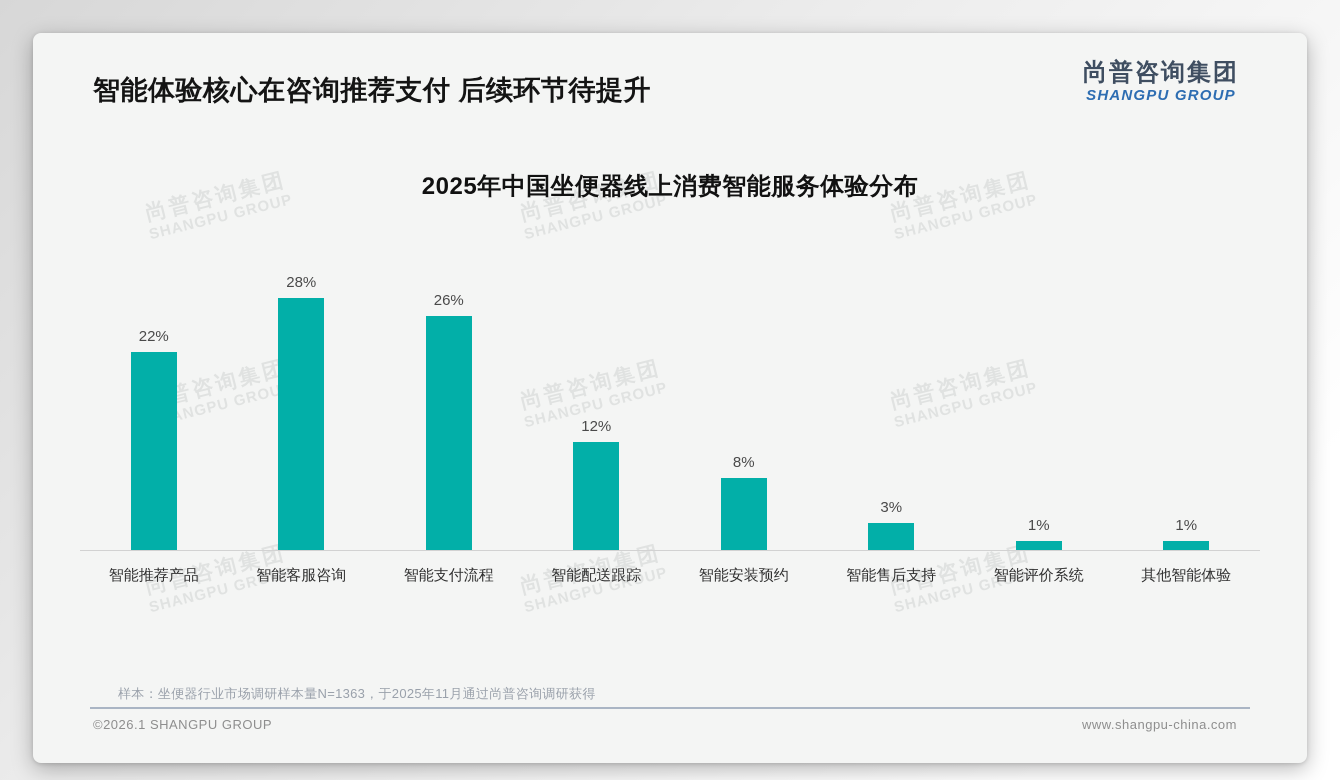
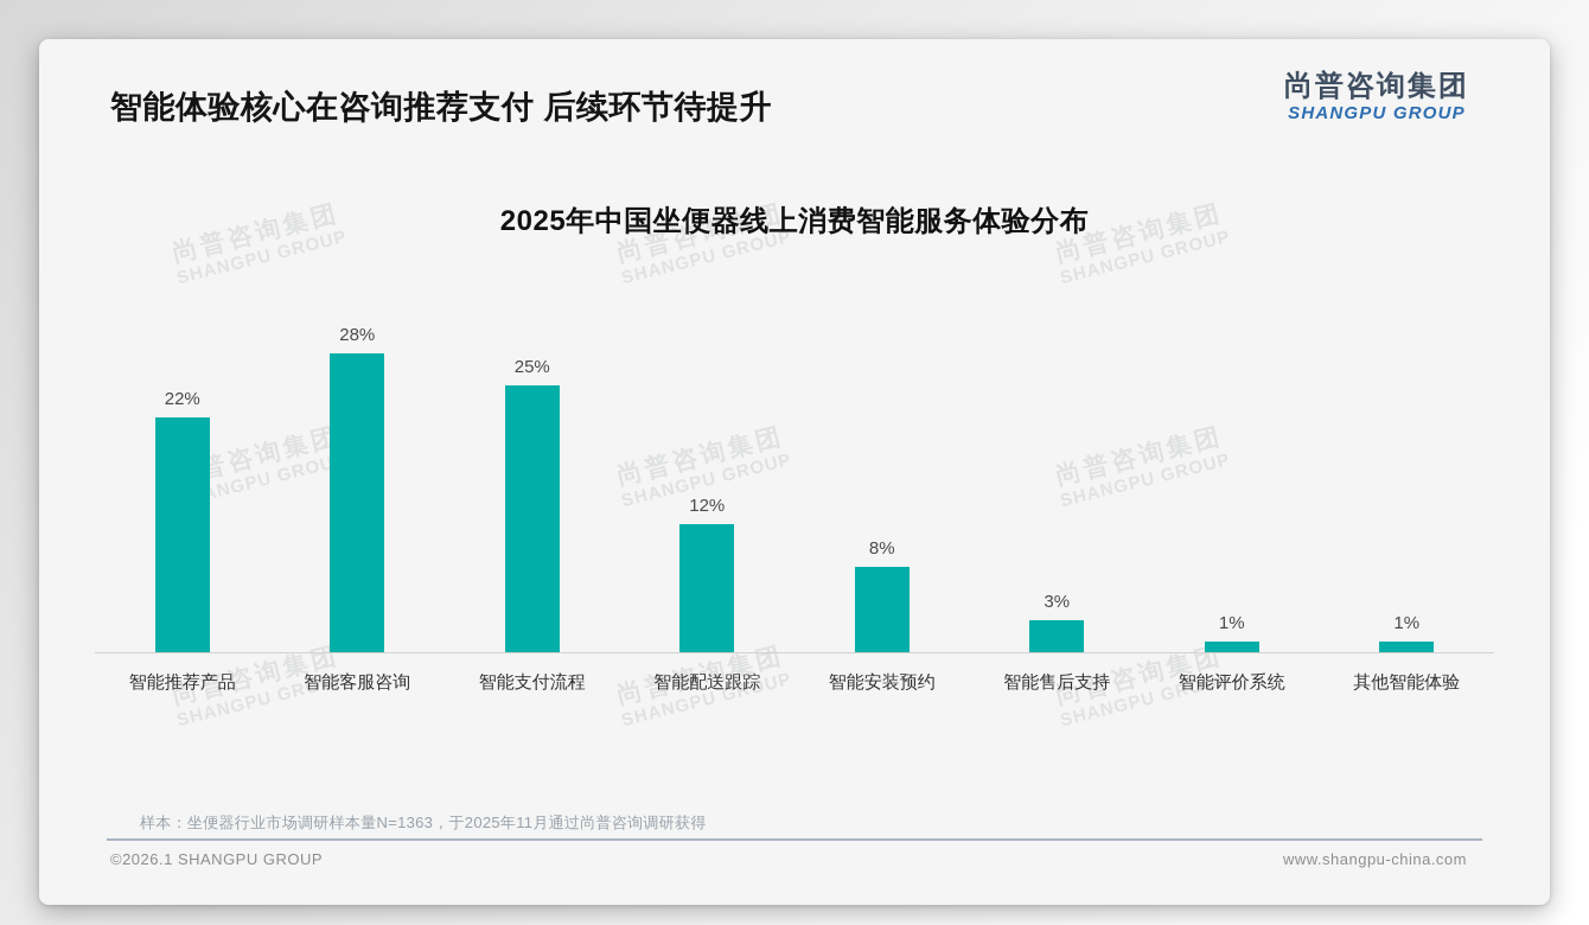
智能支付流程: 26% -> 25%
